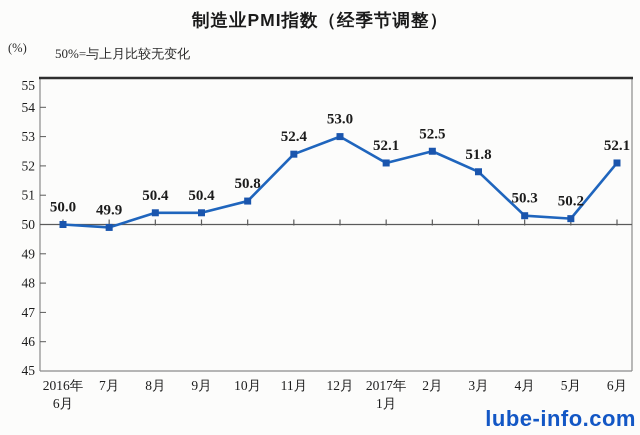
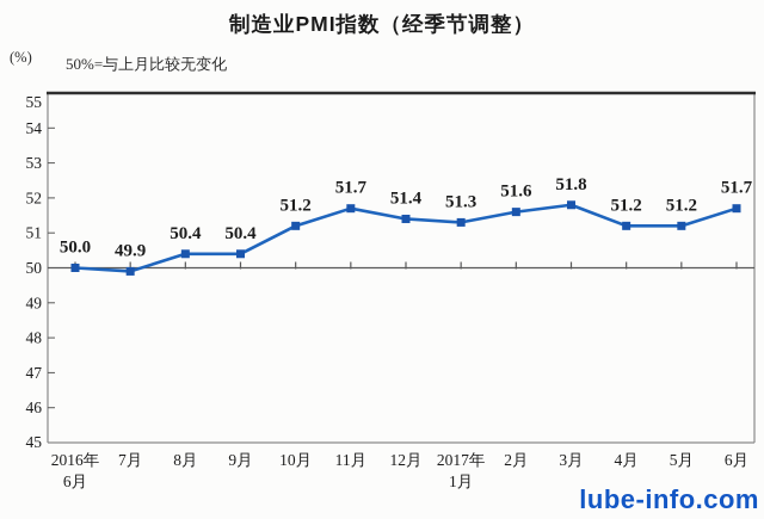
10月: 50.8 -> 51.2
11月: 52.4 -> 51.7
12月: 53.0 -> 51.4
2017年 1月: 52.1 -> 51.3
2月: 52.5 -> 51.6
4月: 50.3 -> 51.2
5月: 50.2 -> 51.2
6月: 52.1 -> 51.7
